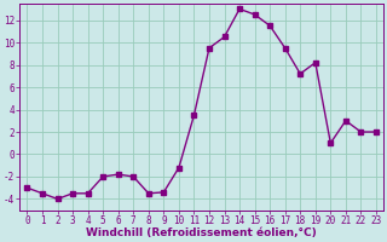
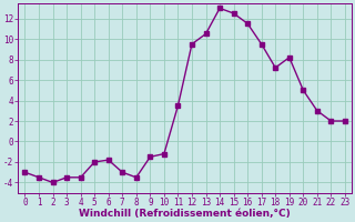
7: -2.0 -> -3.0
9: -3.4 -> -1.5
20: 1.0 -> 5.0
